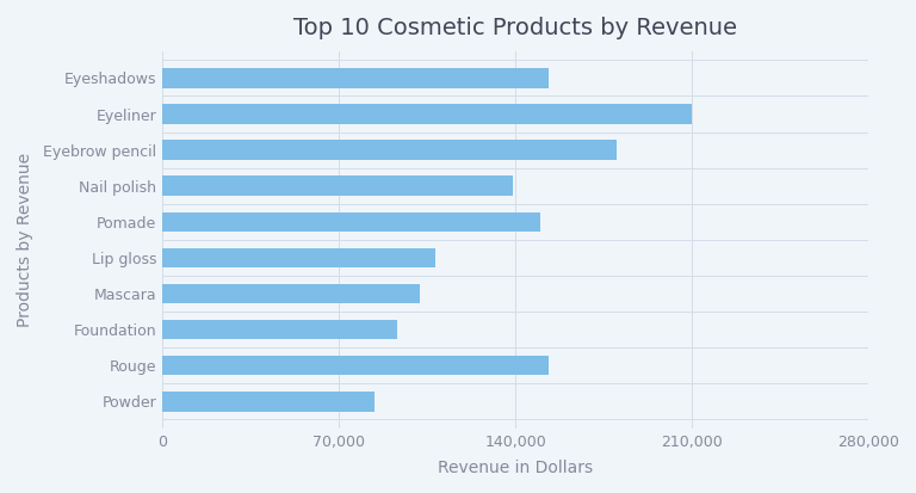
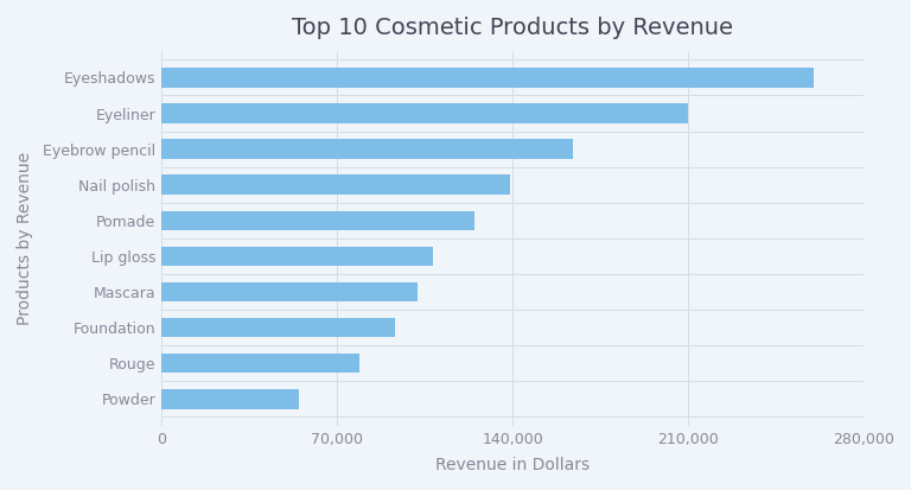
Eyeshadows: 153,000 -> 260,000
Eyebrow pencil: 180,000 -> 164,000
Pomade: 150,000 -> 125,000
Rouge: 153,000 -> 79,000
Powder: 84,000 -> 55,000
